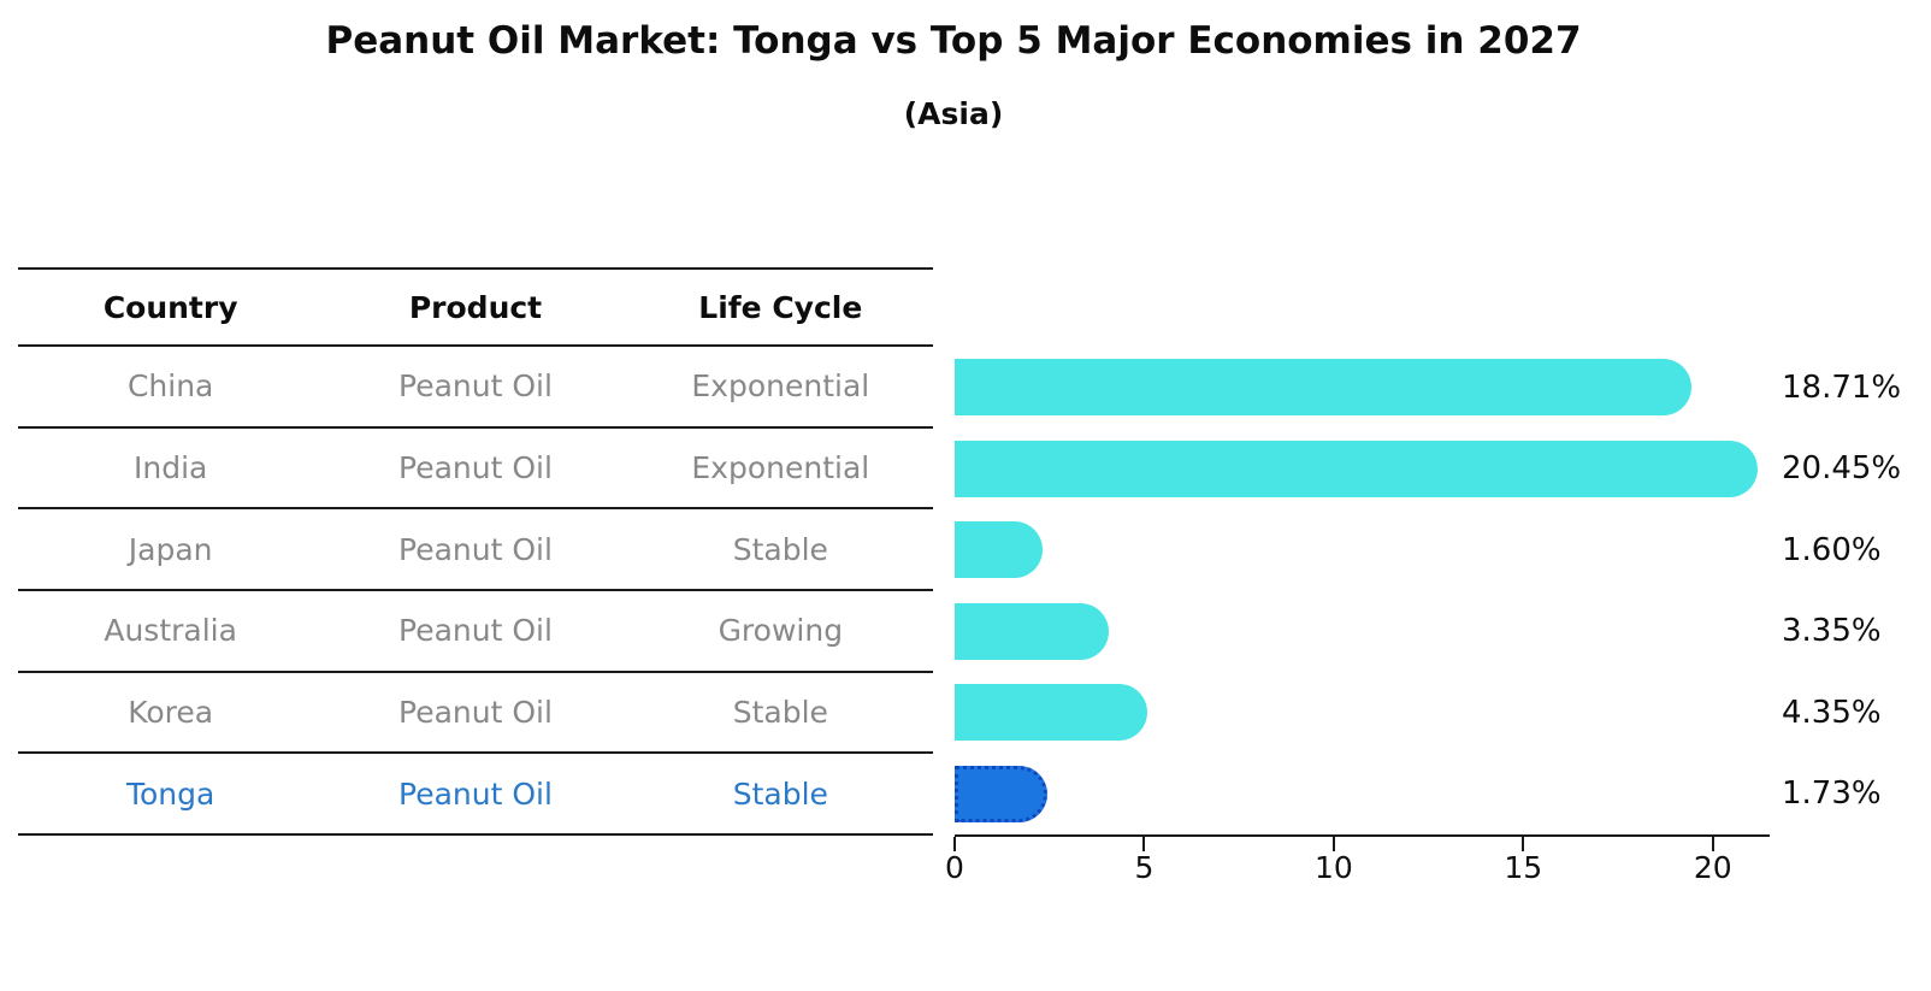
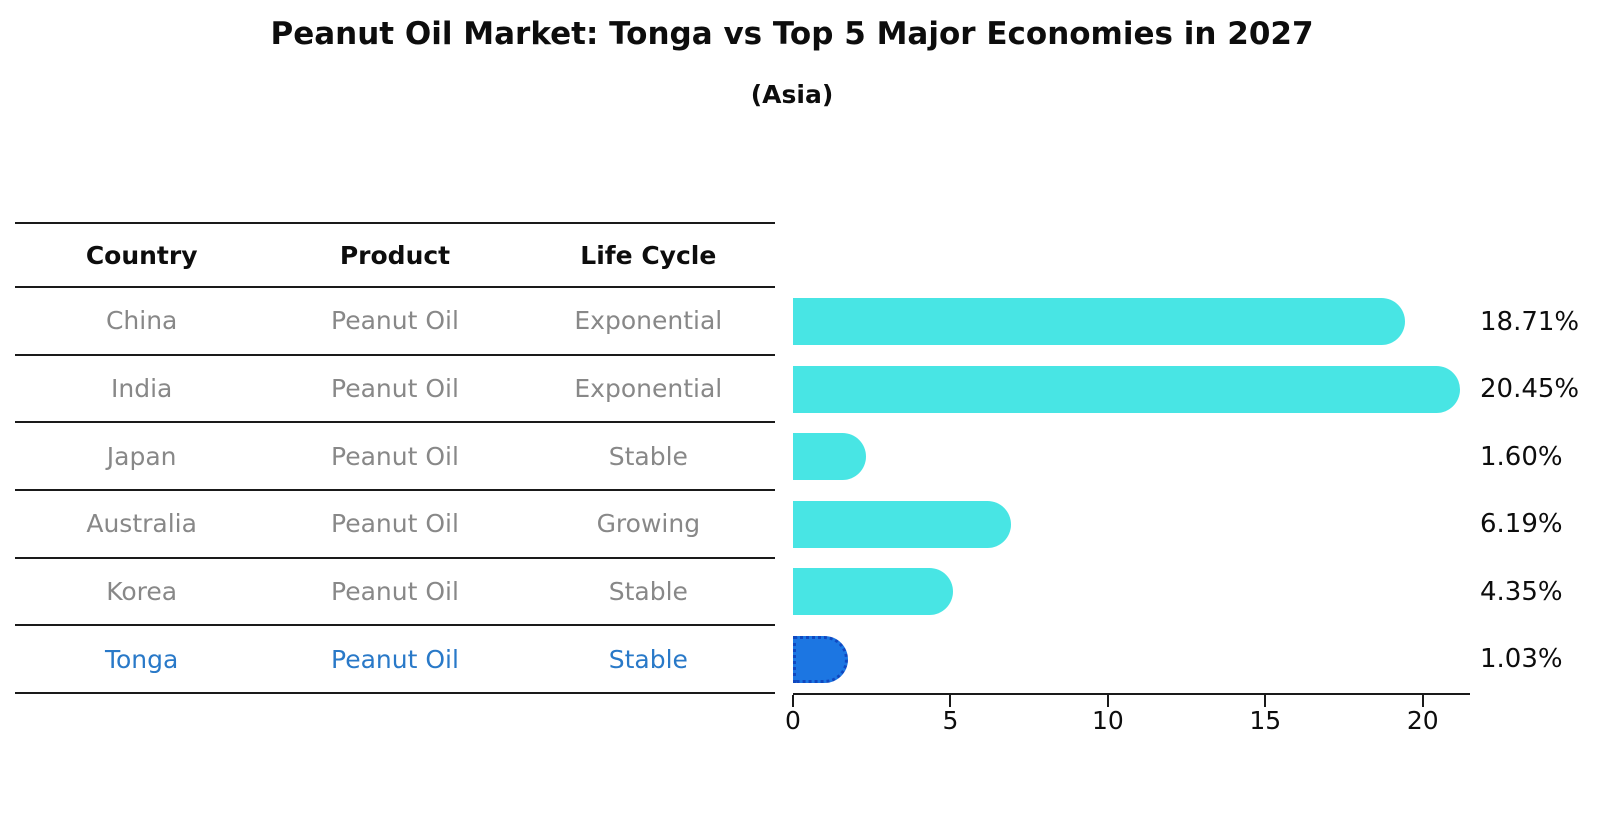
Australia: 3.35% -> 6.19%
Tonga: 1.73% -> 1.03%
